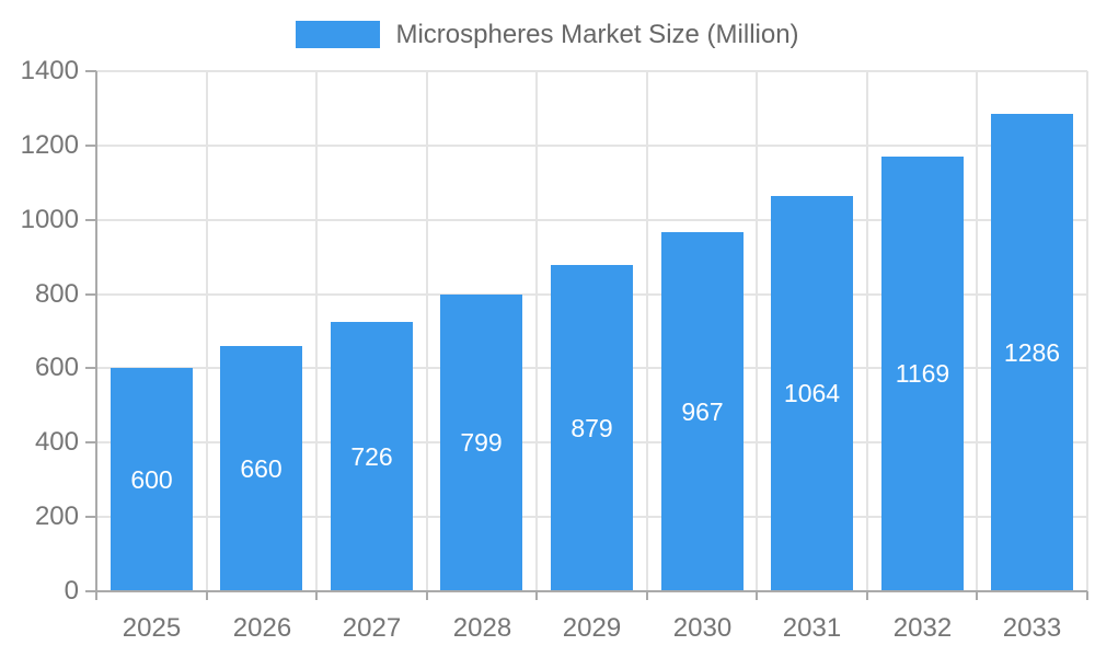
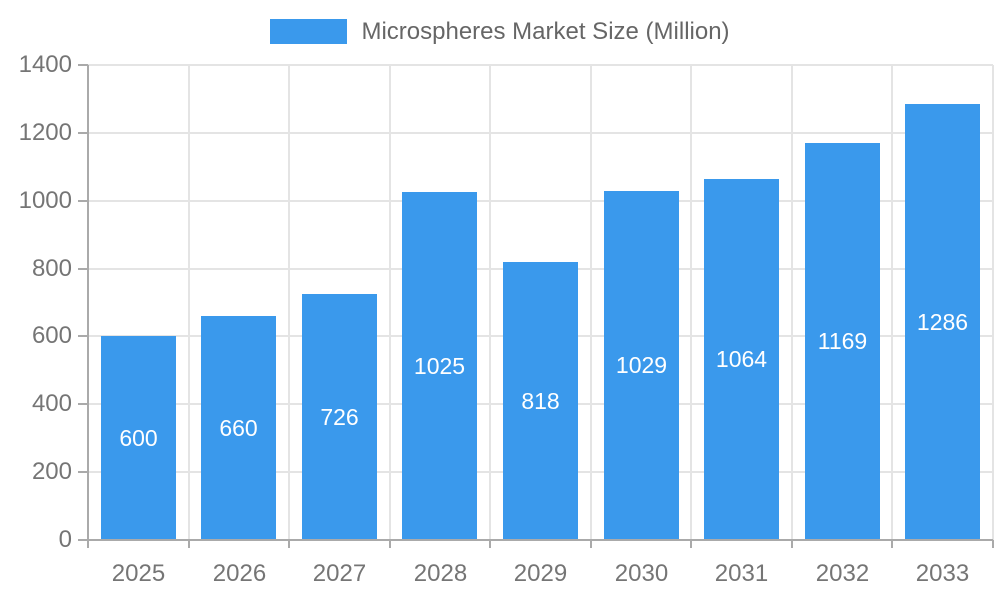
2028: 799 -> 1025
2029: 879 -> 818
2030: 967 -> 1029
